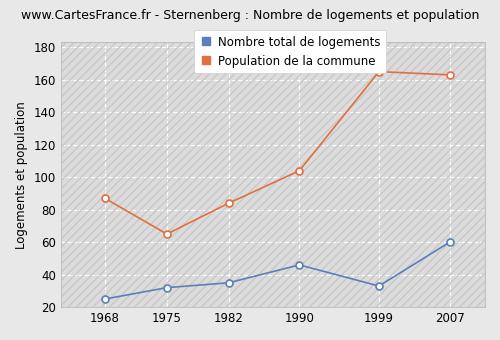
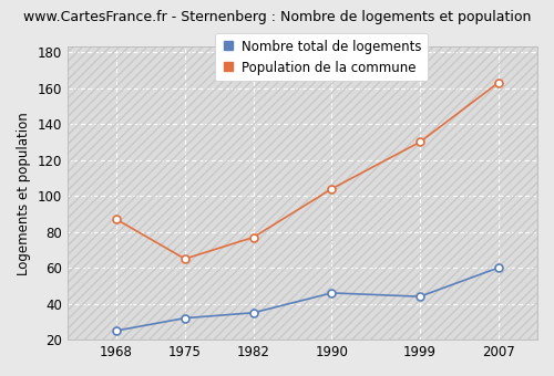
Population de la commune/1982: 84 -> 77
Nombre total de logements/1999: 33 -> 44
Population de la commune/1999: 165 -> 130
